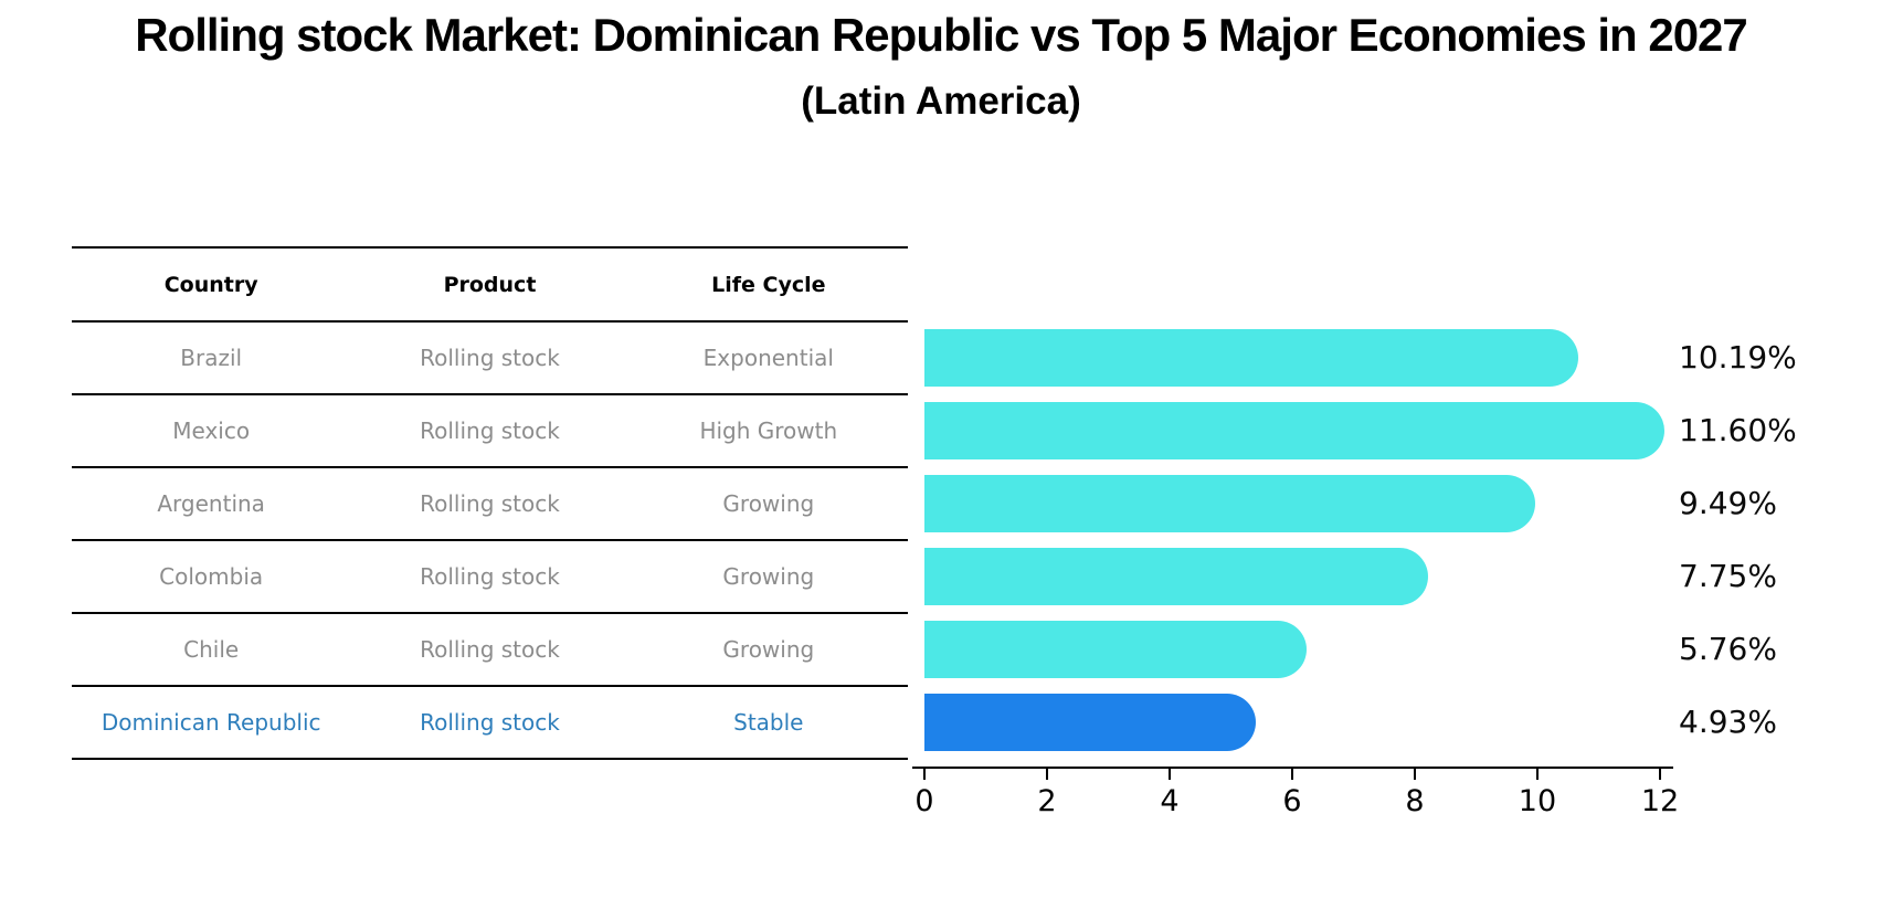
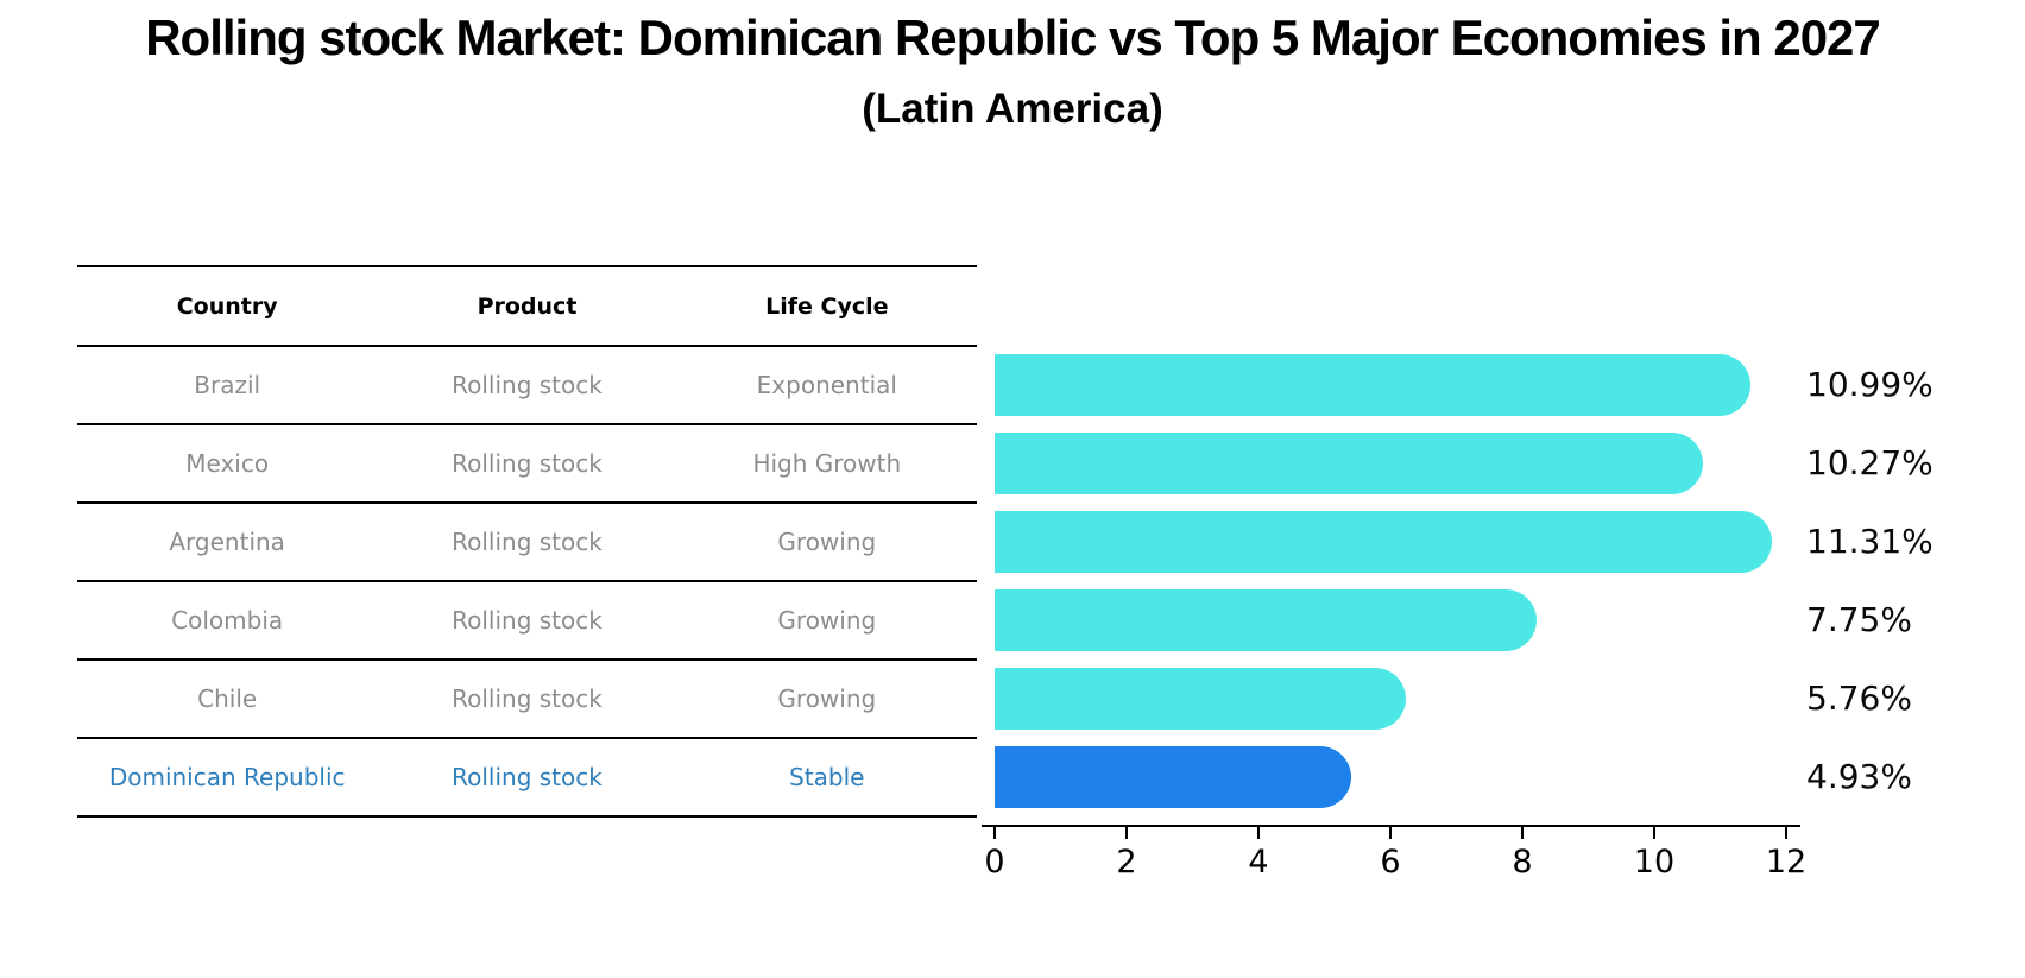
Brazil: 10.19% -> 10.99%
Mexico: 11.60% -> 10.27%
Argentina: 9.49% -> 11.31%
